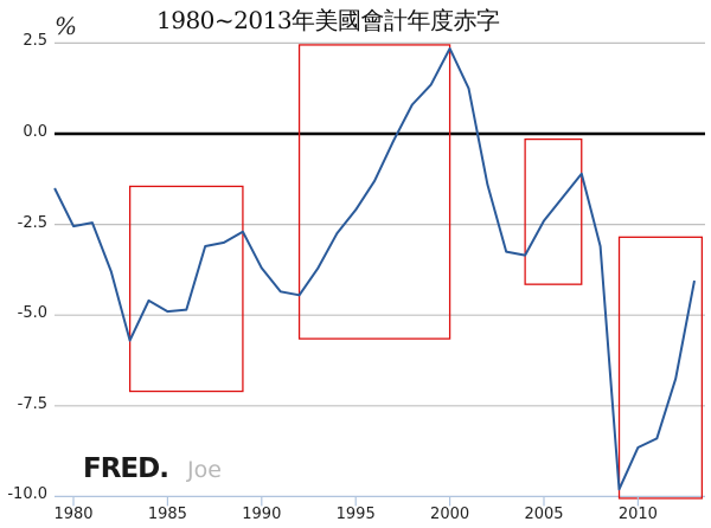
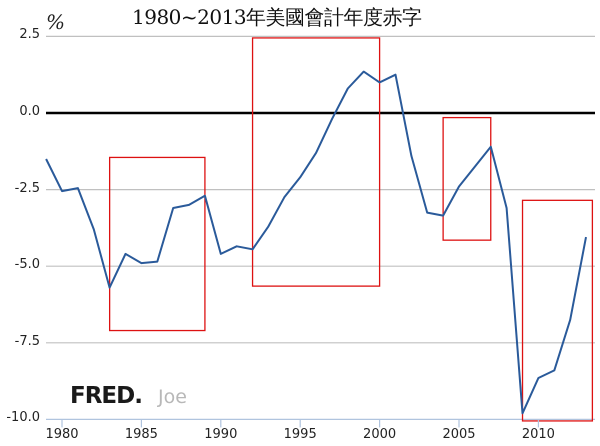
1990: -3.7 -> -4.6
2000: 2.4 -> 1.0
